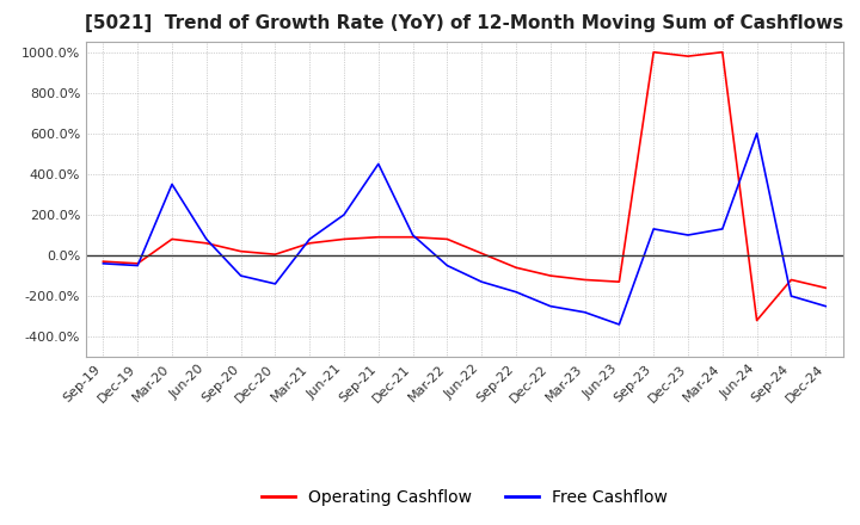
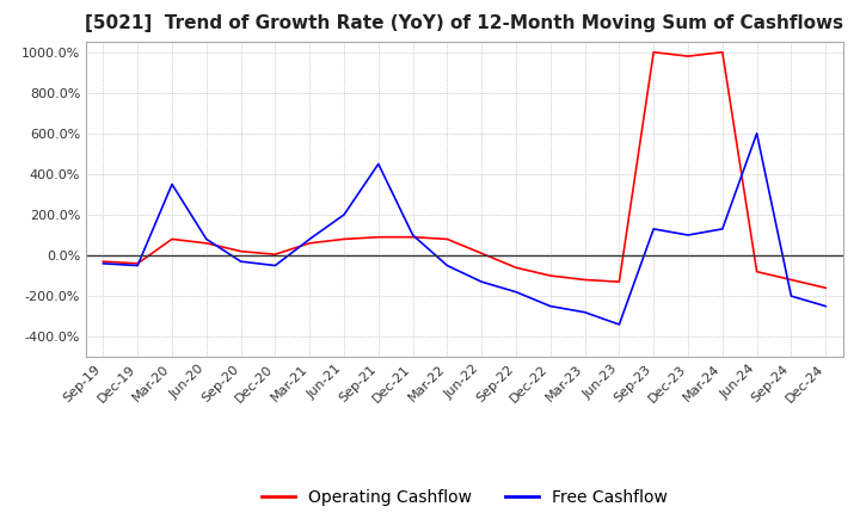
Free Cashflow/Sep-20: -100% -> -30%
Free Cashflow/Dec-20: -140% -> -50%
Operating Cashflow/Jun-24: -320% -> -80%
